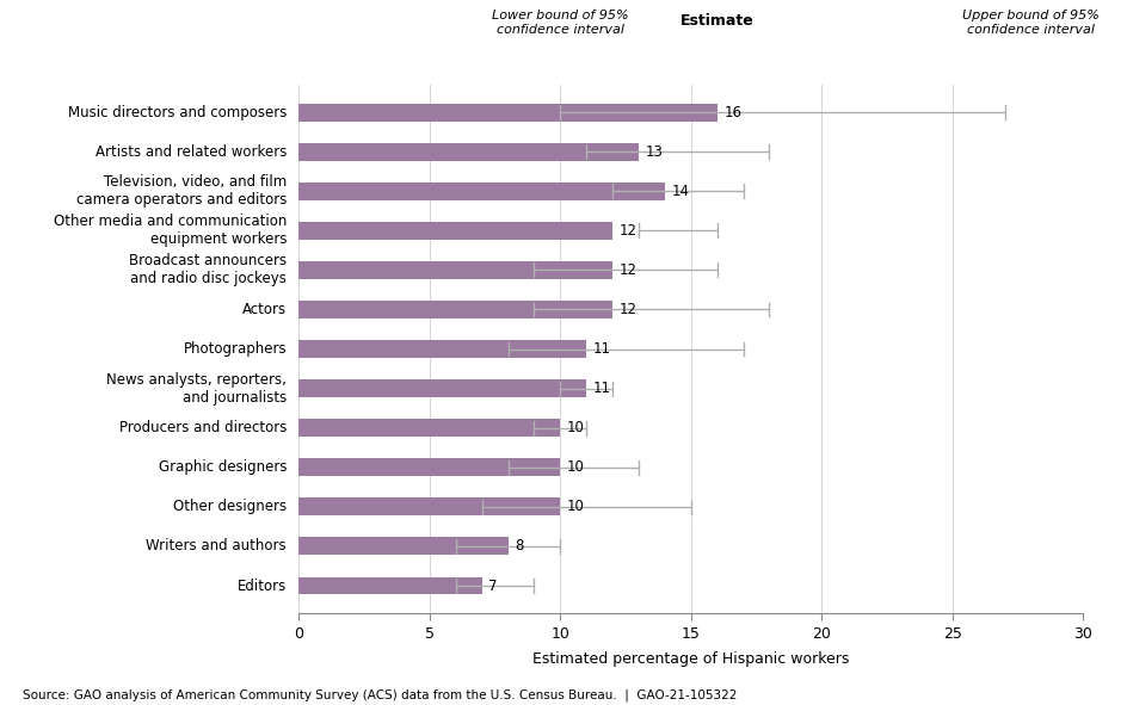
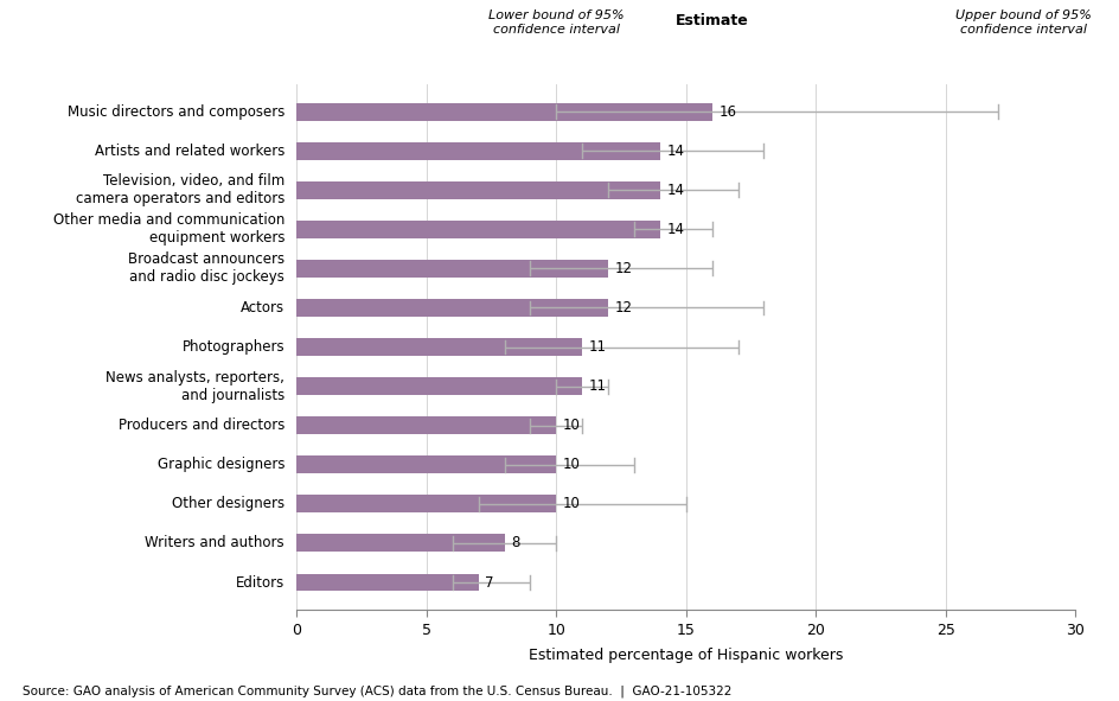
Artists and related workers: 13 -> 14
Other media and communication equipment workers: 12 -> 14
